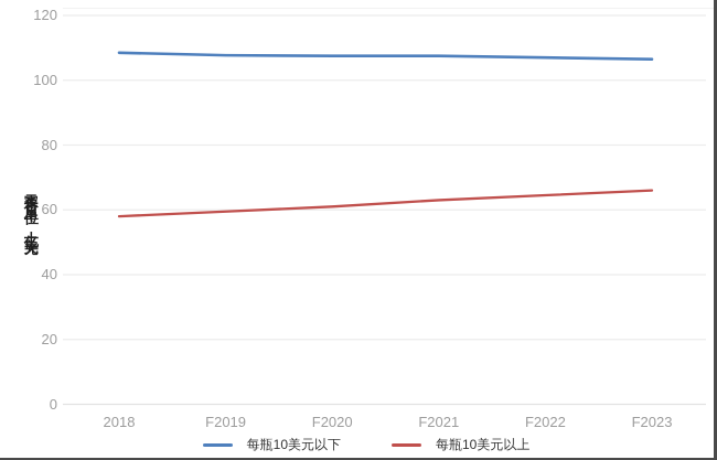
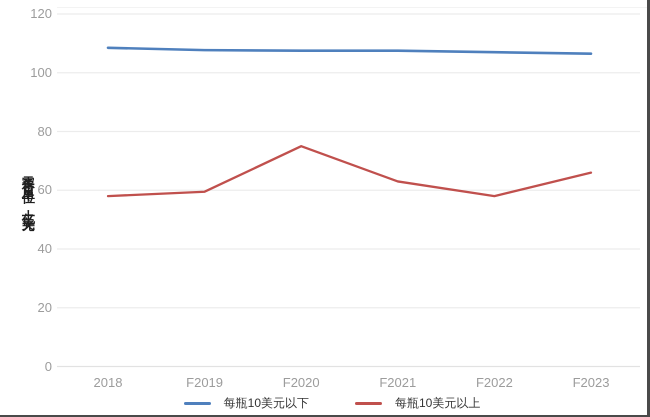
每瓶10美元以上/F2020: 61 -> 75
每瓶10美元以上/F2022: 64 -> 58
